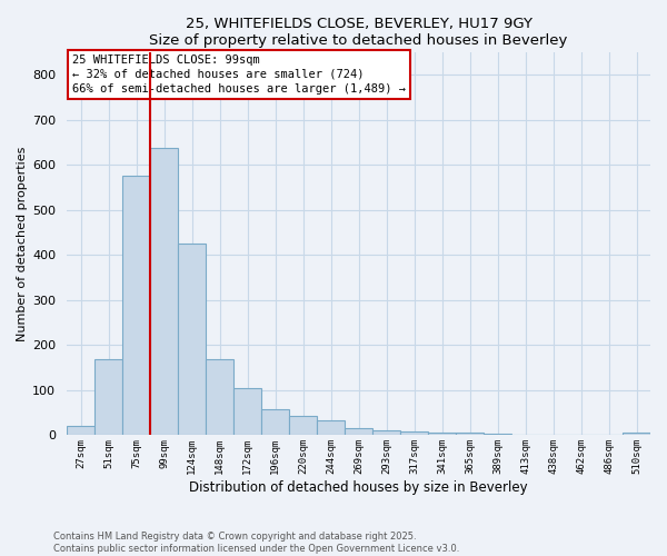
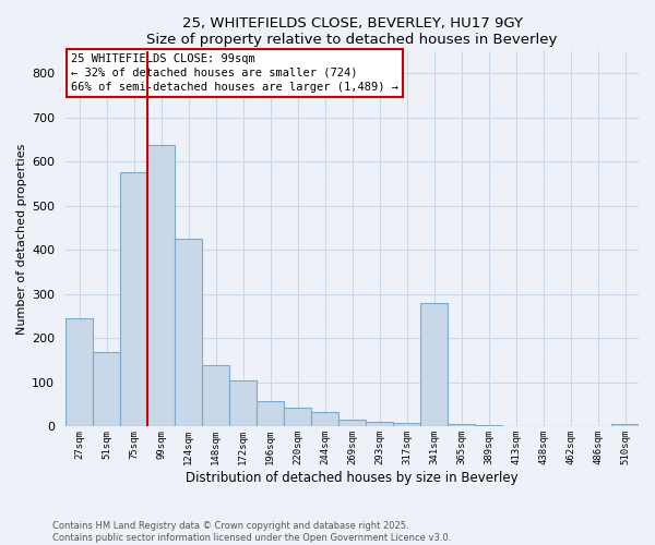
27sqm: 20 -> 245
148sqm: 170 -> 140
341sqm: 7 -> 280
